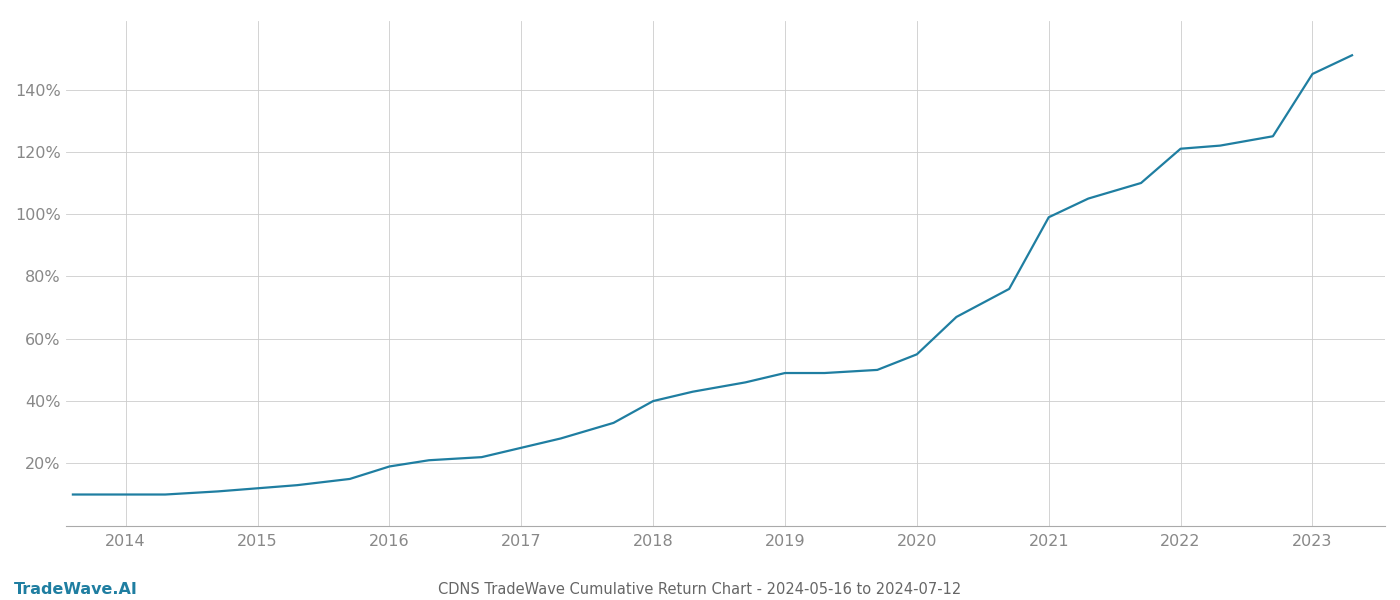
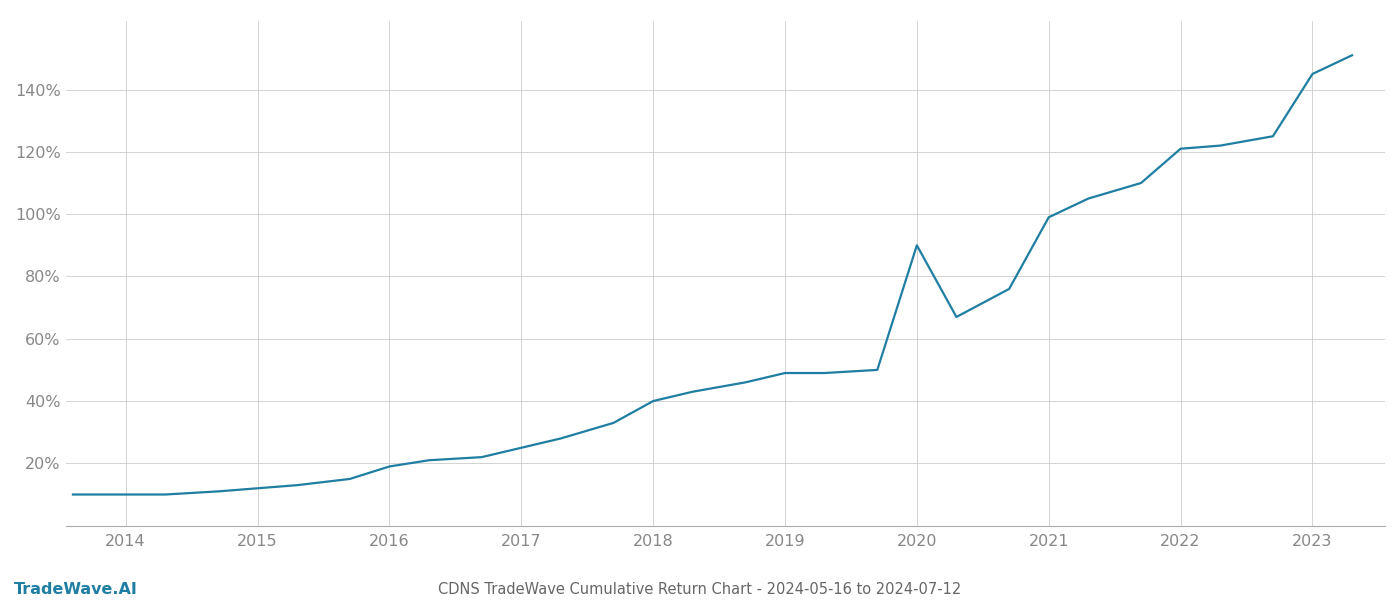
2020: 55% -> 90%
